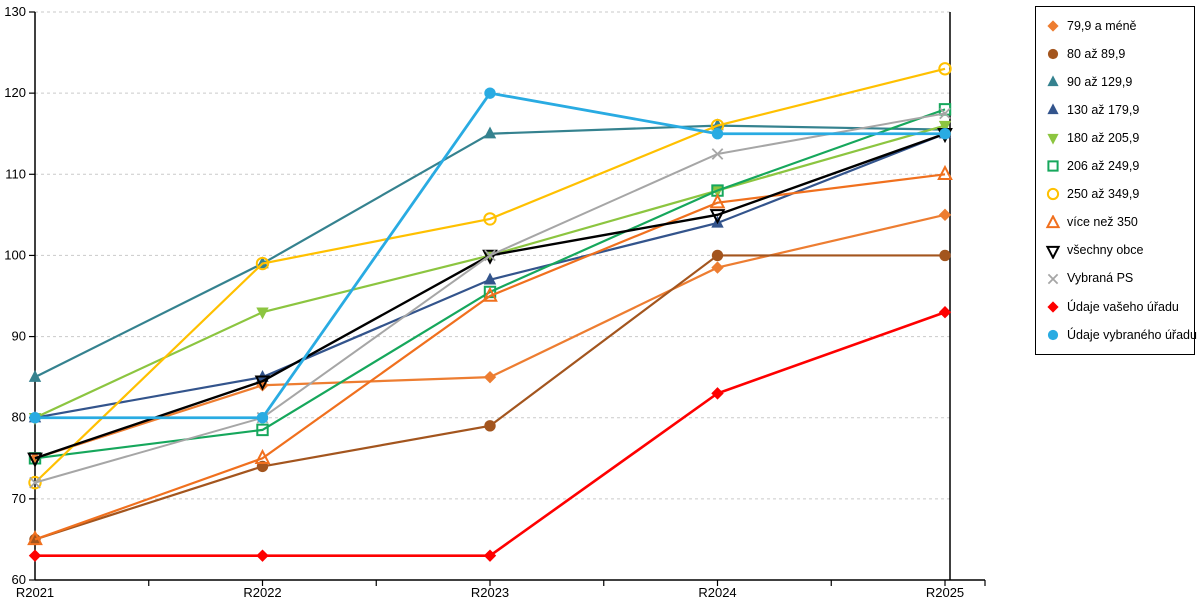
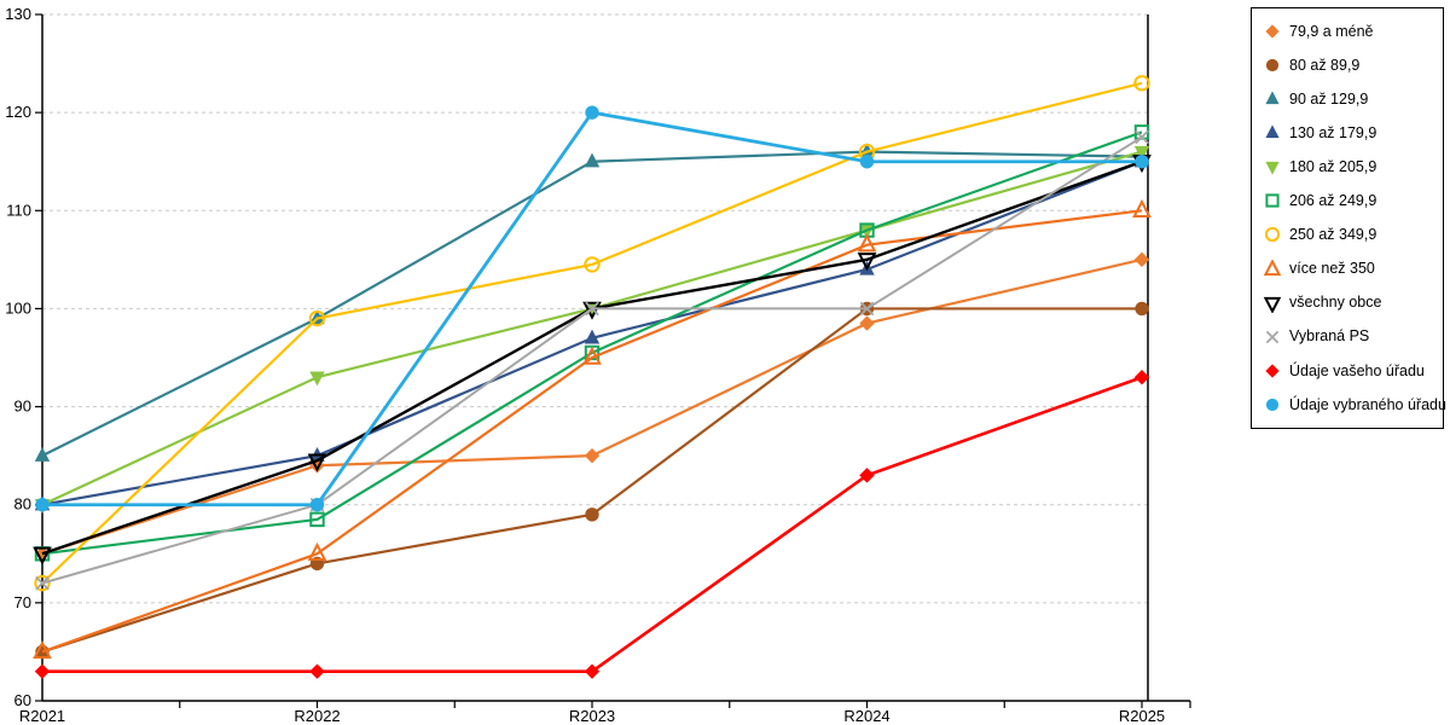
Vybraná PS/R2024: 112 -> 100
